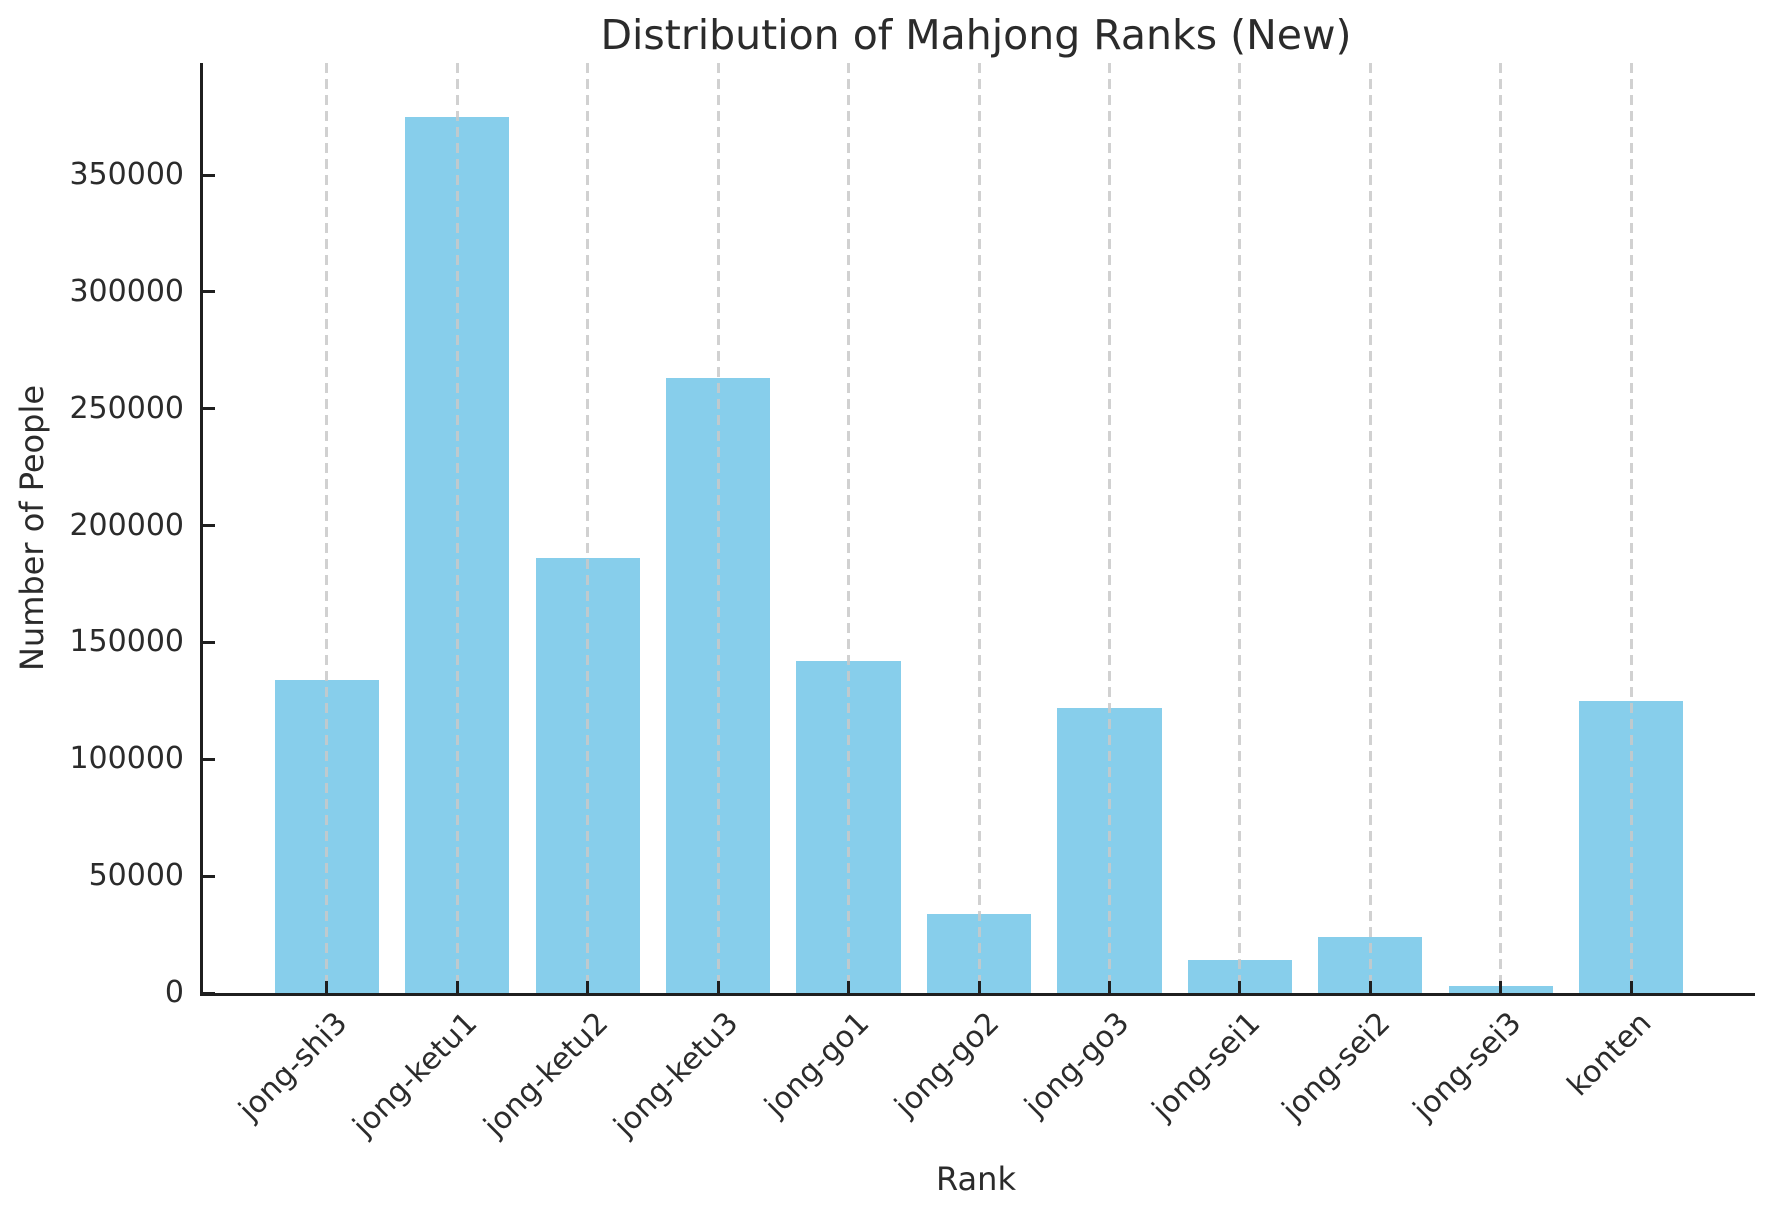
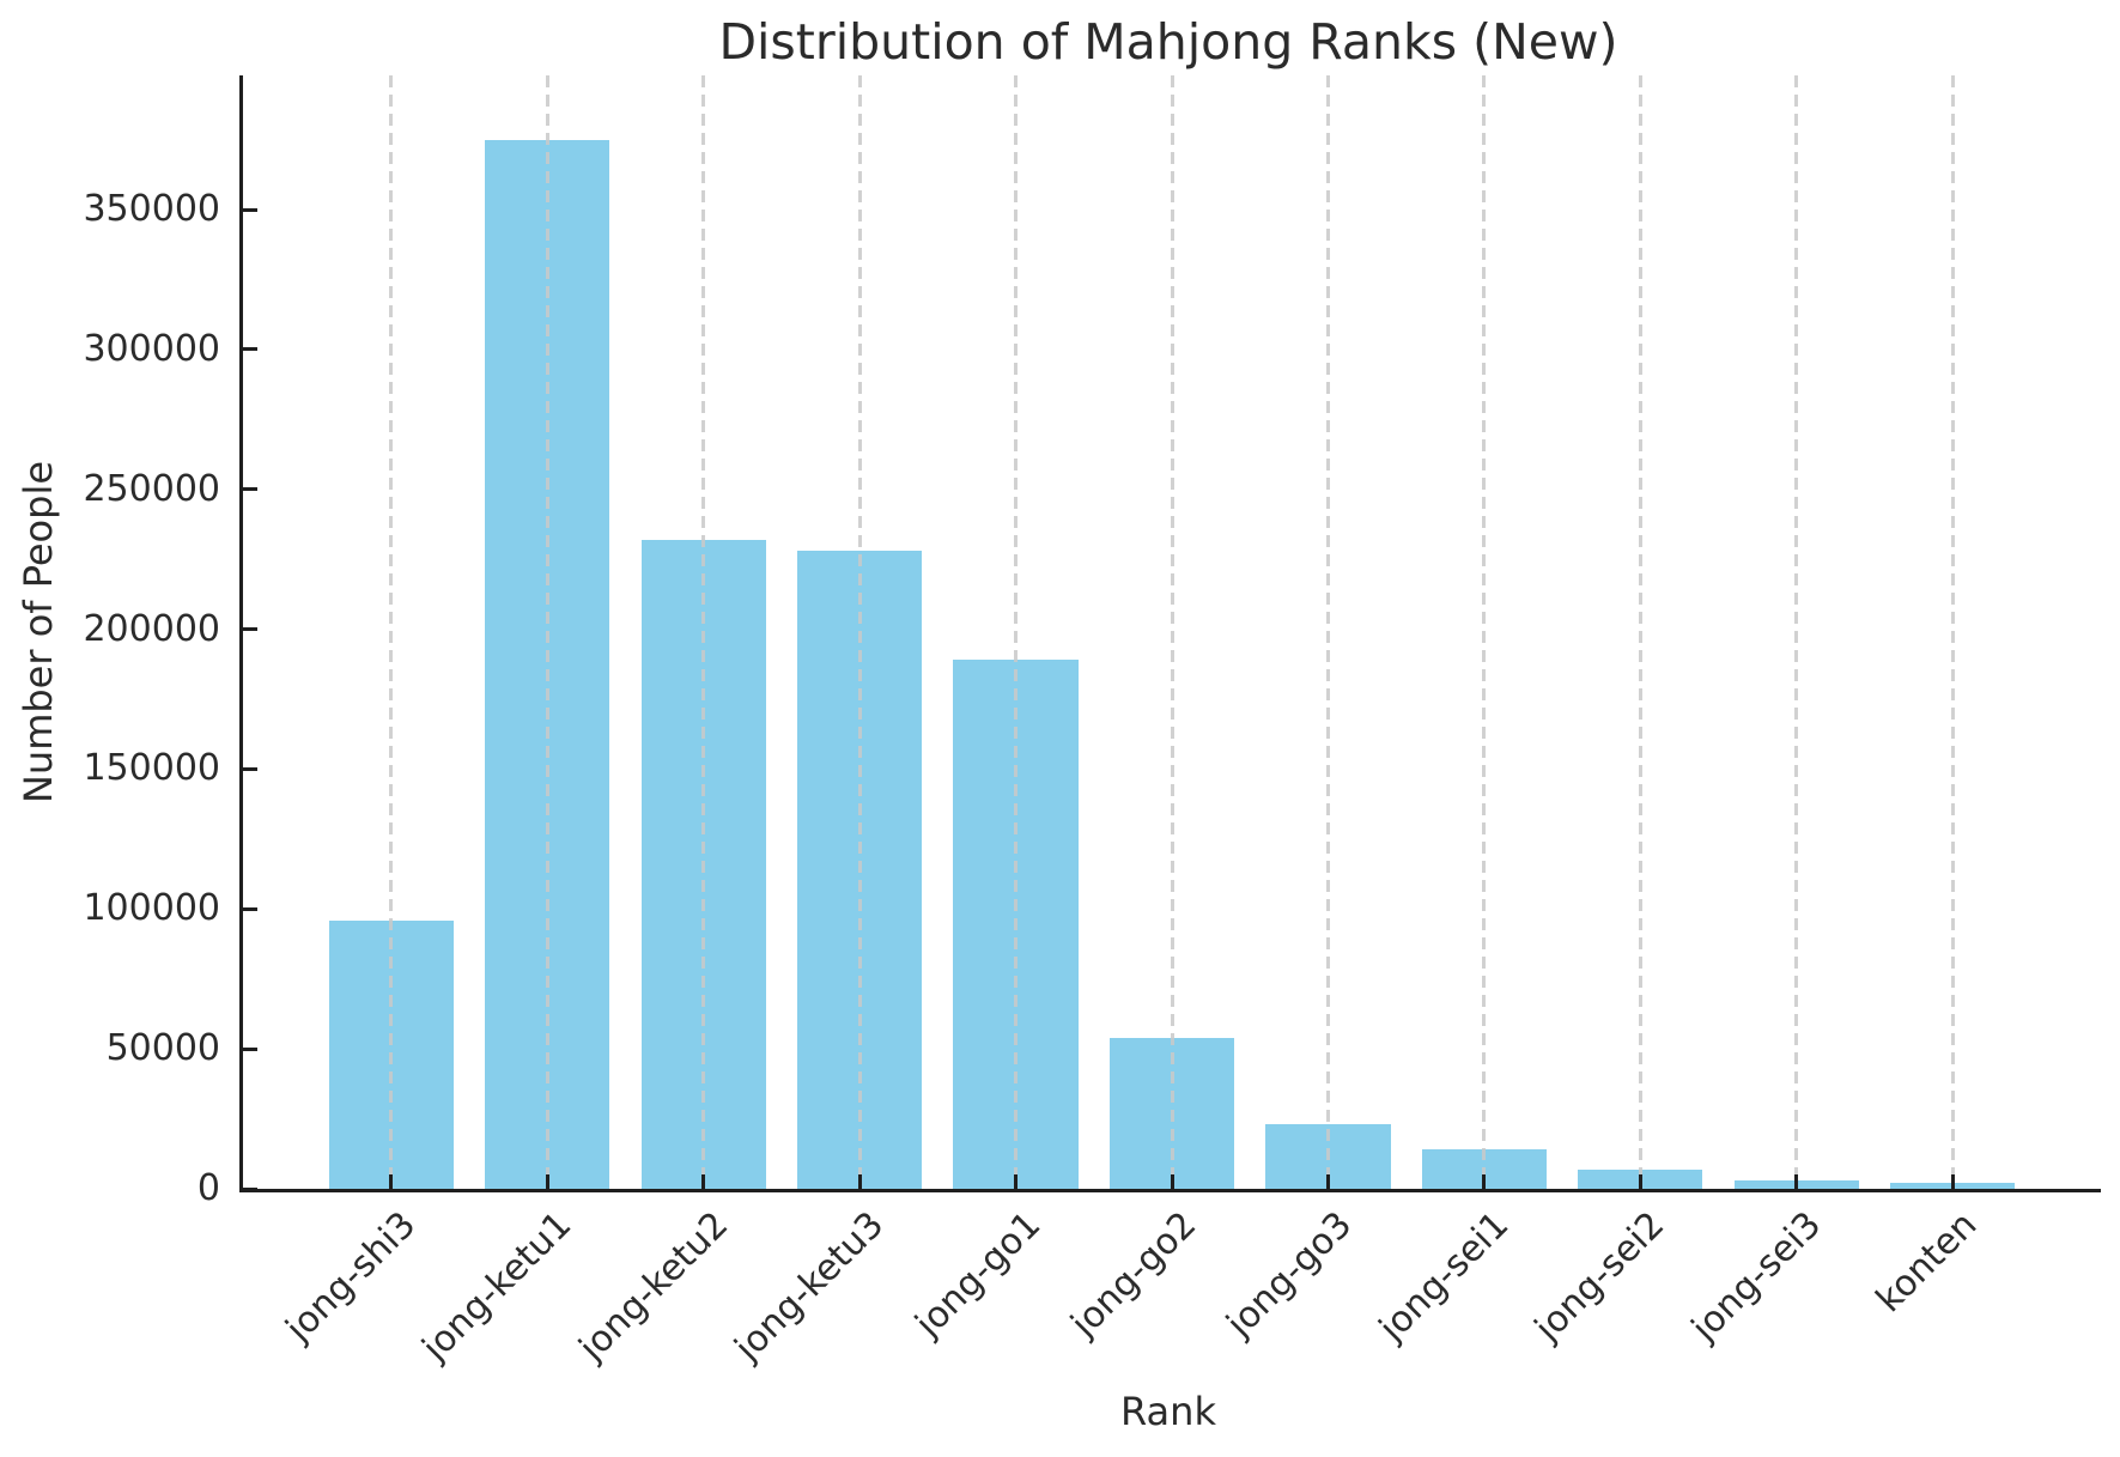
jong-shi3: 134000 -> 96000
jong-ketu2: 186000 -> 232000
jong-ketu3: 263000 -> 228000
jong-go1: 142000 -> 189000
jong-go2: 34000 -> 54000
jong-go3: 122000 -> 23000
jong-sei2: 24000 -> 7000
konten: 125000 -> 2000
